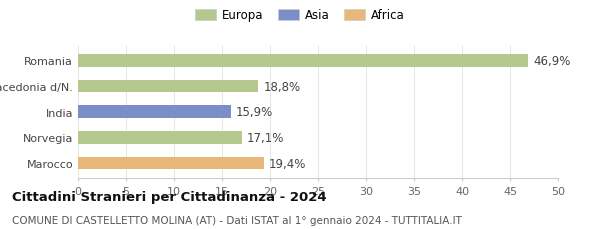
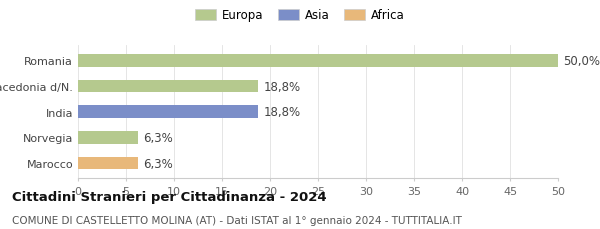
Romania: 46,9% -> 50,0%
India: 15,9% -> 18,8%
Norvegia: 17,1% -> 6,3%
Marocco: 19,4% -> 6,3%
